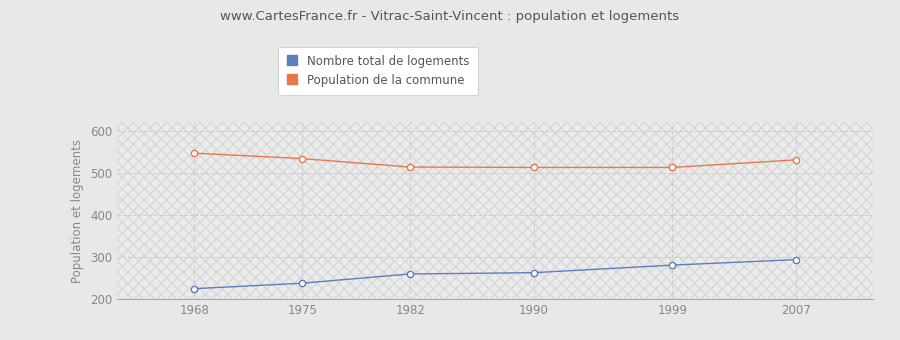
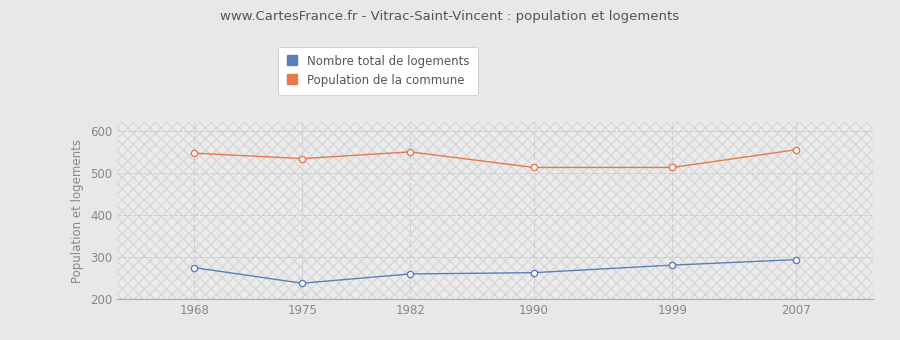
Nombre total de logements/1968: 225 -> 275
Population de la commune/1982: 514 -> 550
Population de la commune/2007: 531 -> 555
